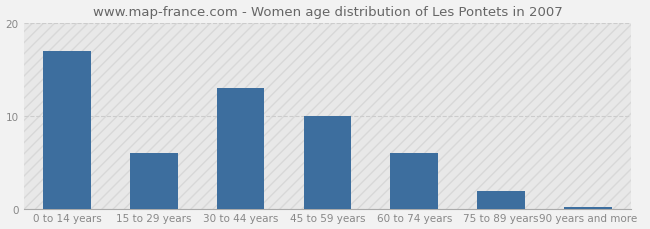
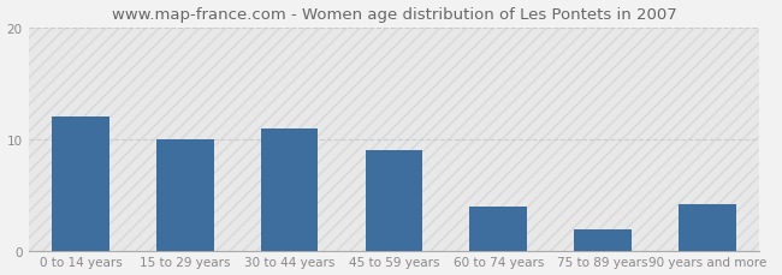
0 to 14 years: 17.0 -> 12.0
15 to 29 years: 6.0 -> 10.0
30 to 44 years: 13.0 -> 11.0
45 to 59 years: 10.0 -> 9.0
60 to 74 years: 6.0 -> 4.0
90 years and more: 0.2 -> 4.2
